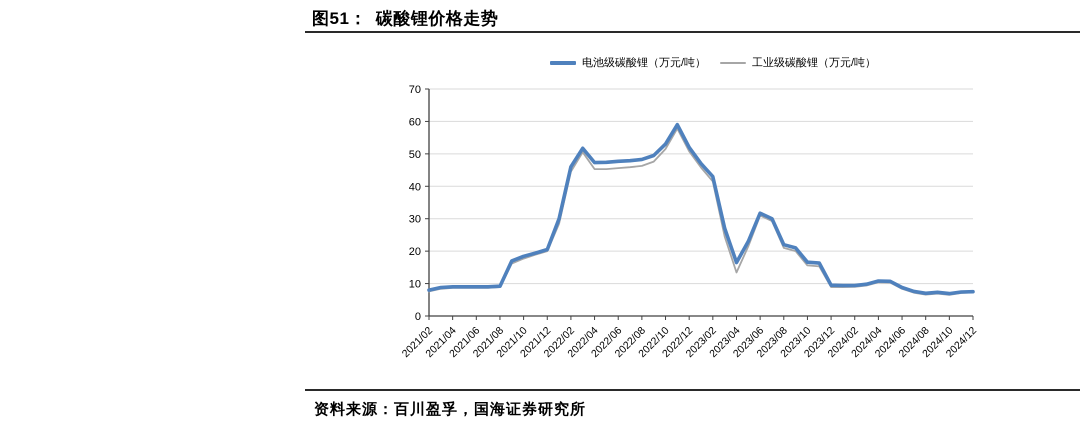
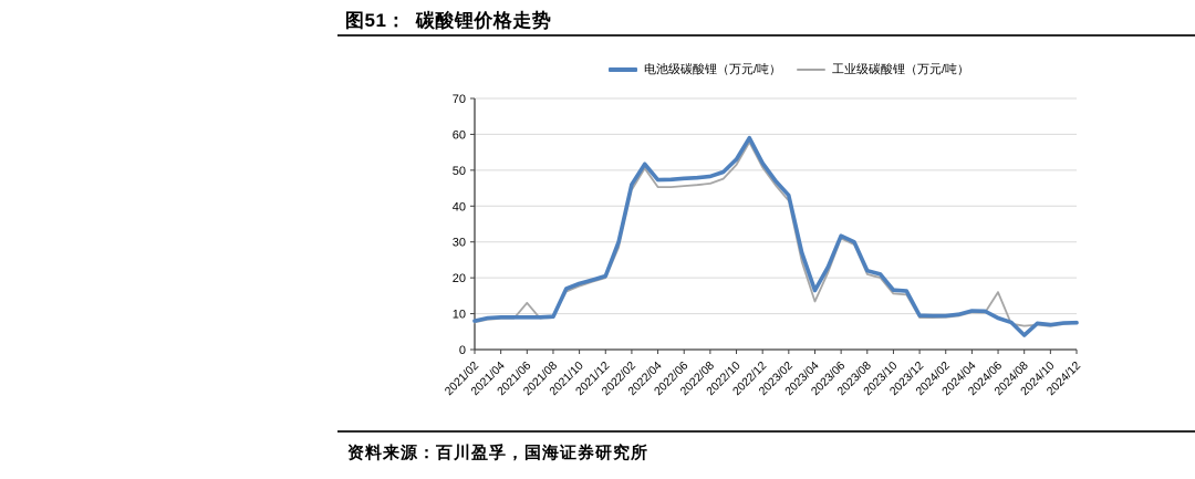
工业级碳酸锂（万元/吨）/2021/06: 9 -> 13
工业级碳酸锂（万元/吨）/2024/06: 8 -> 16
电池级碳酸锂（万元/吨）/2024/08: 7 -> 4
